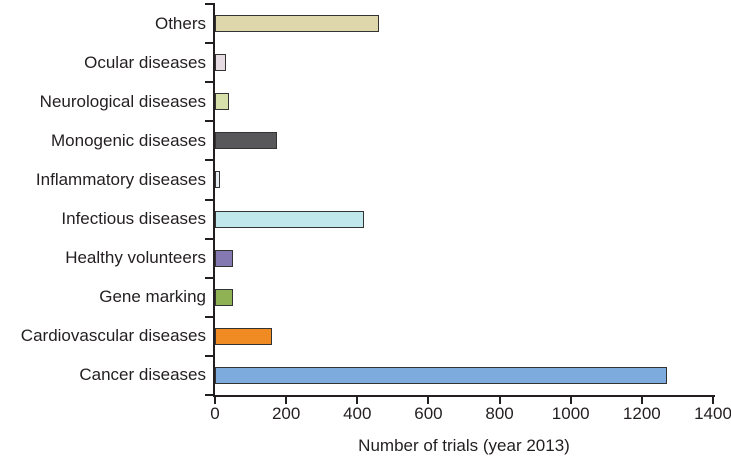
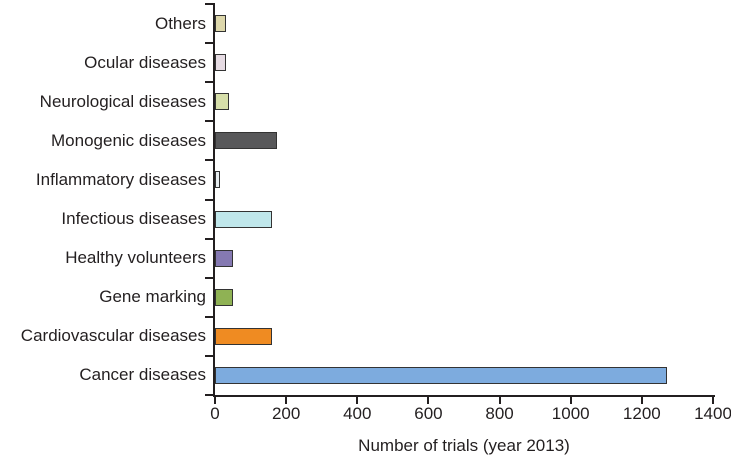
Others: 460 -> 30
Infectious diseases: 420 -> 160
